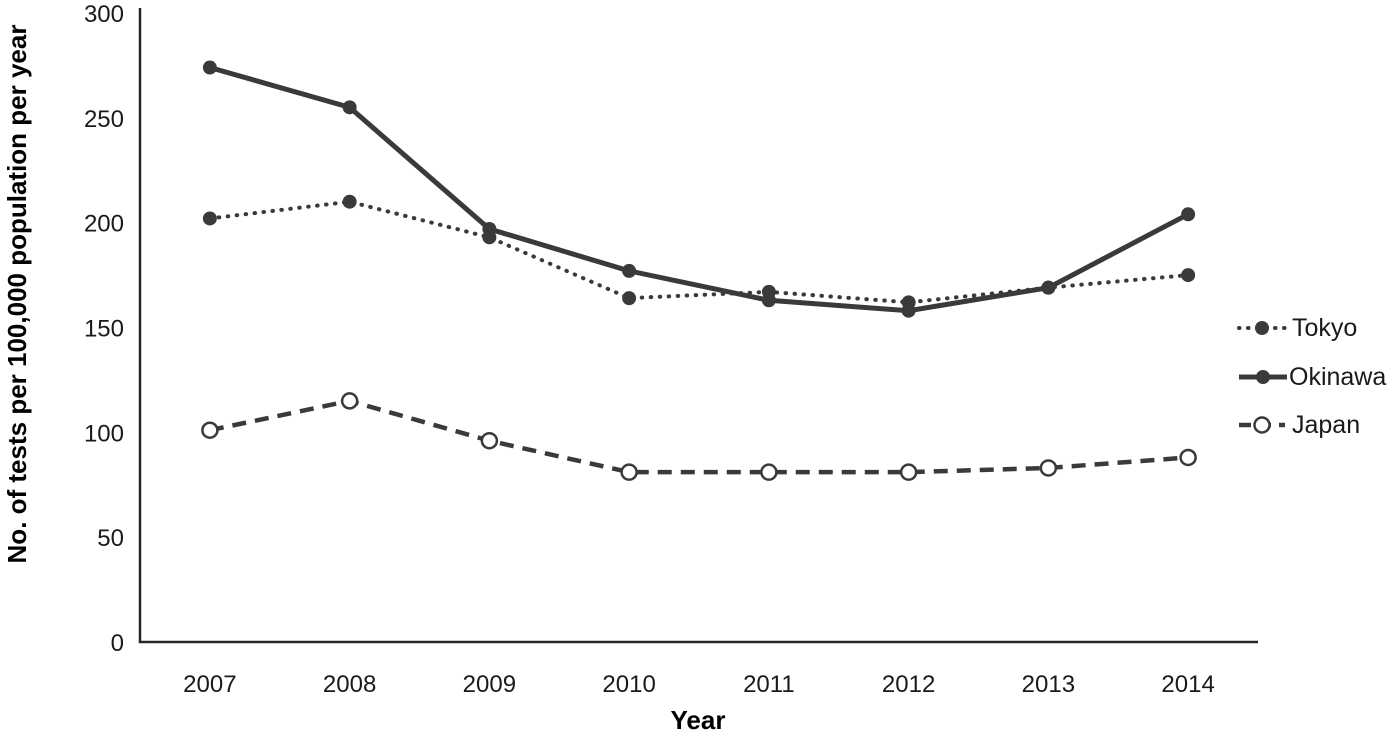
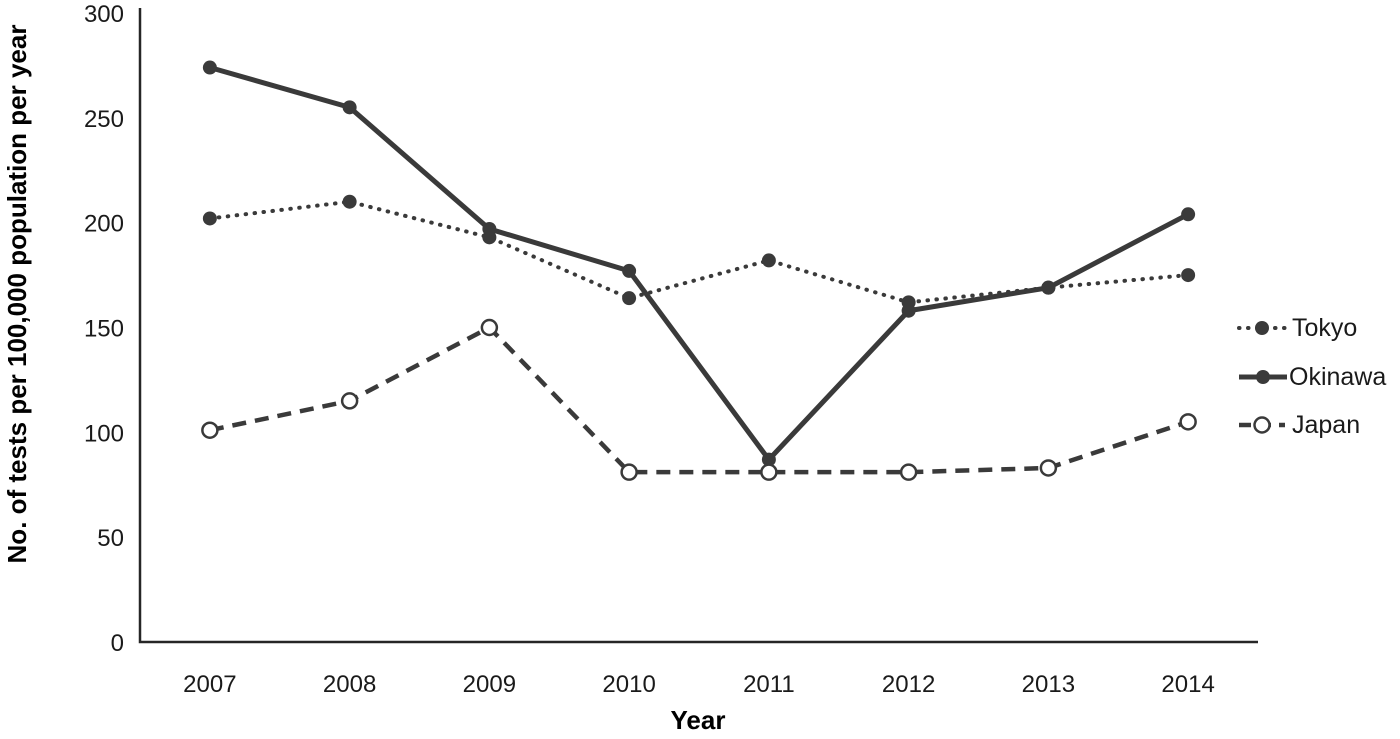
Japan/2009: 96 -> 150
Tokyo/2011: 167 -> 182
Okinawa/2011: 163 -> 87
Japan/2014: 88 -> 105
